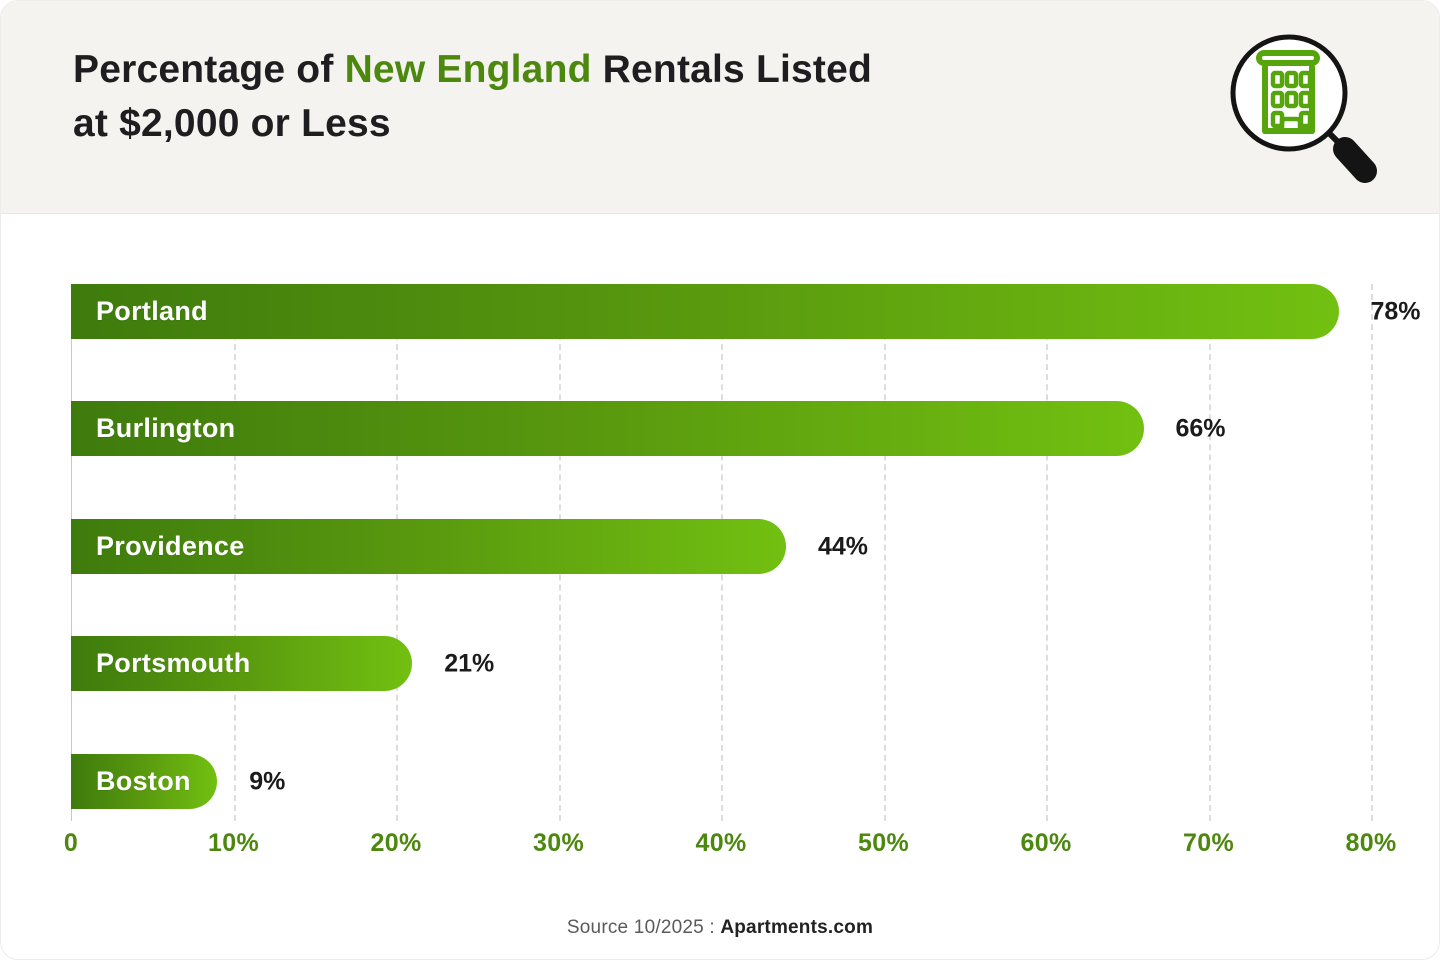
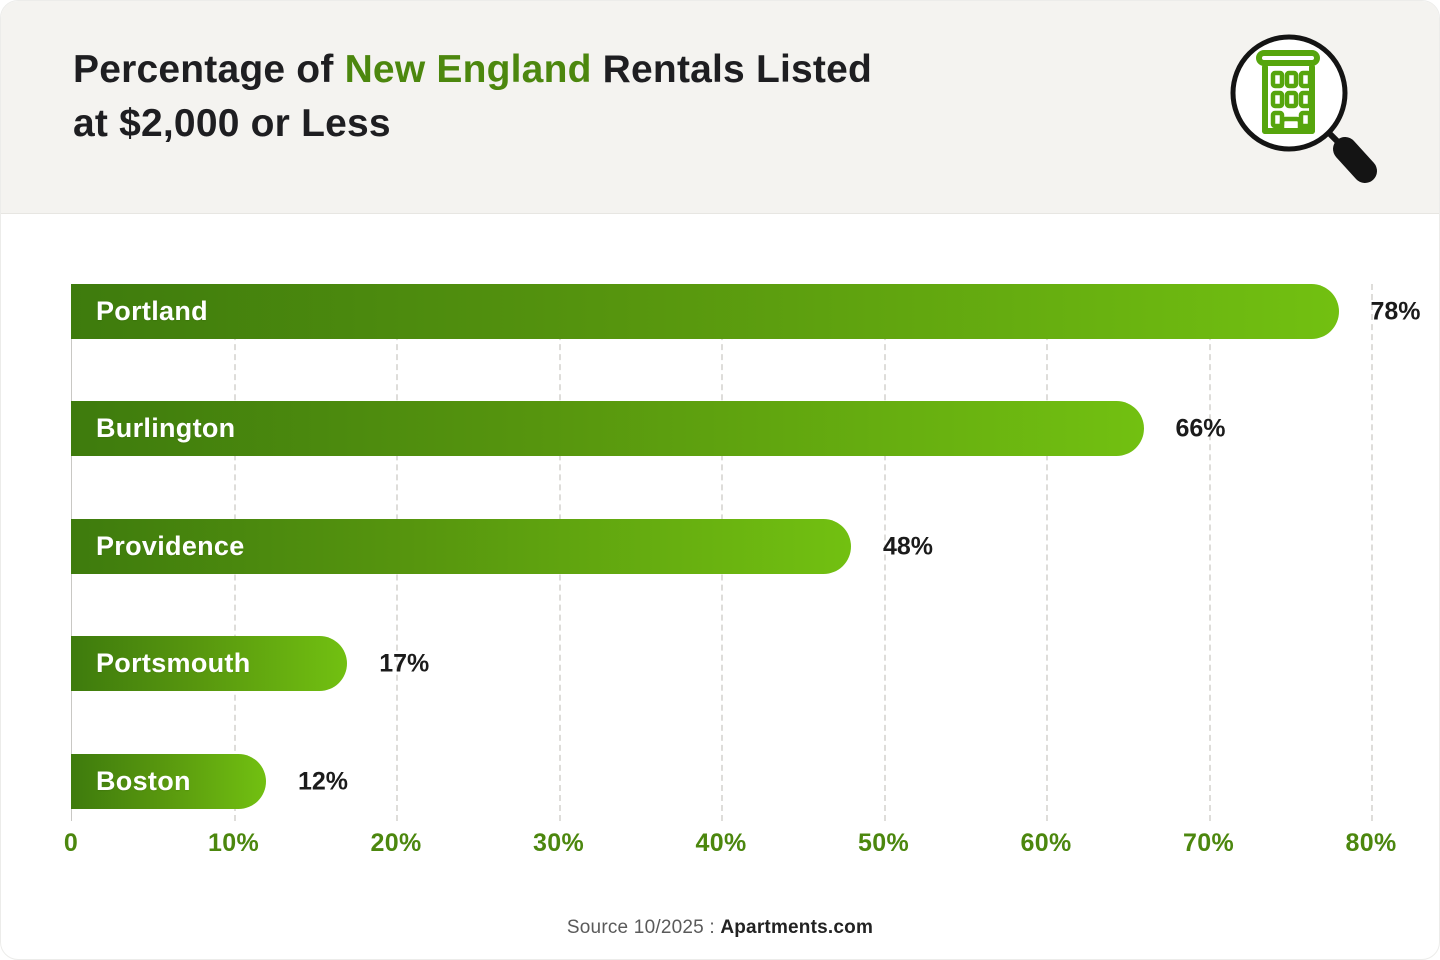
Providence: 44% -> 48%
Portsmouth: 21% -> 17%
Boston: 9% -> 12%
